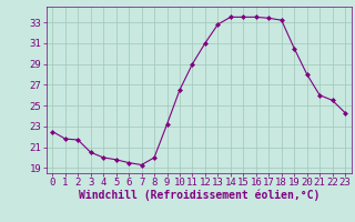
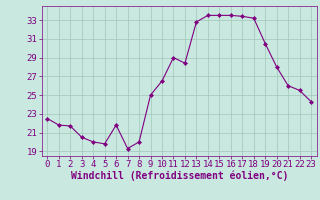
6: 19.5 -> 21.8
9: 23.2 -> 25.0
12: 31.0 -> 28.4
